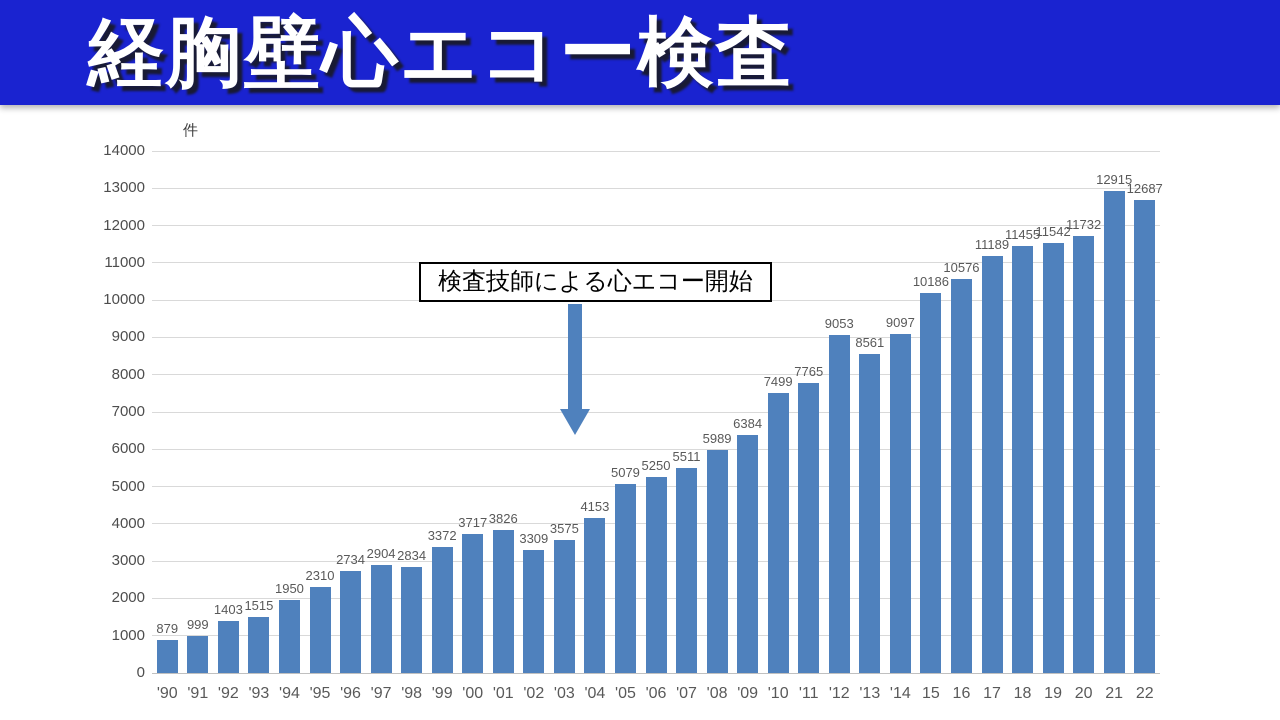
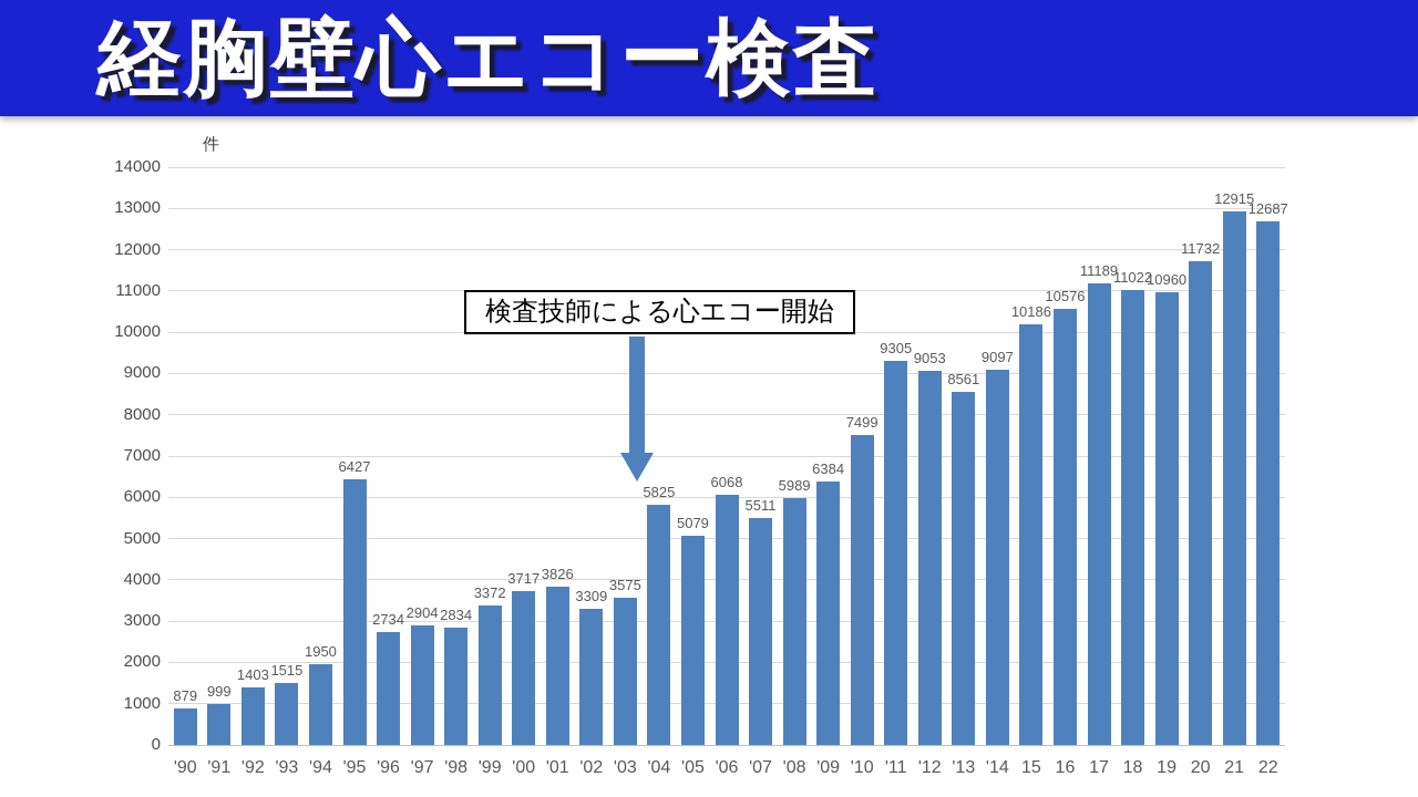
'95: 2310 -> 6427
'04: 4153 -> 5825
'06: 5250 -> 6068
'11: 7765 -> 9305
18: 11455 -> 11022
19: 11542 -> 10960
